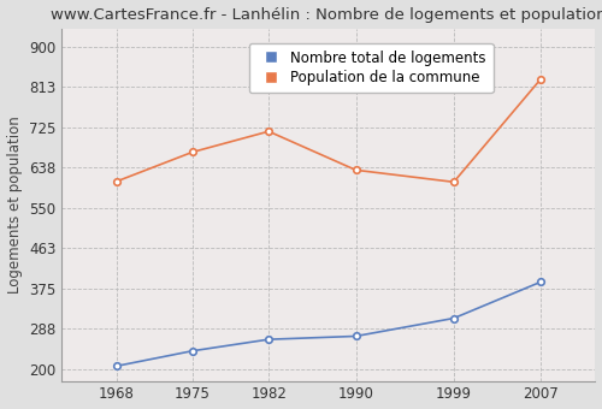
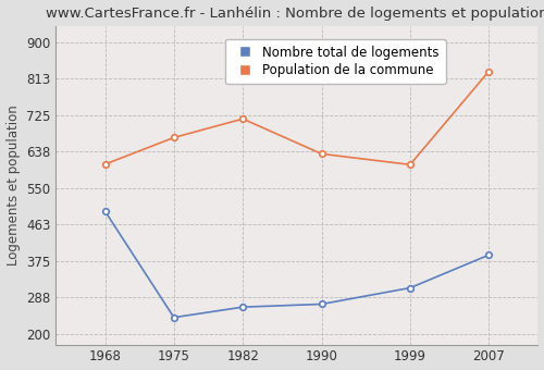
Nombre total de logements/1968: 207 -> 495
